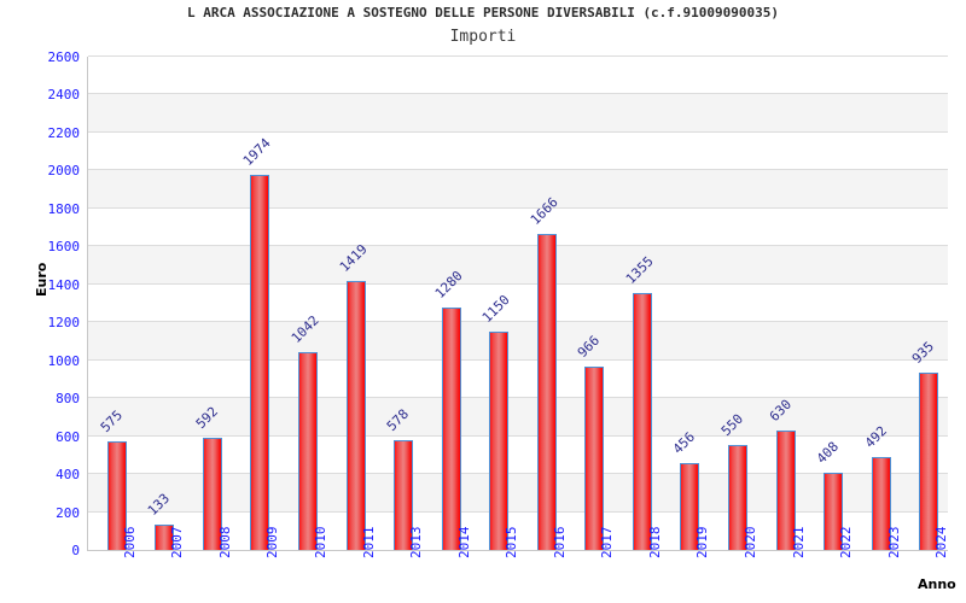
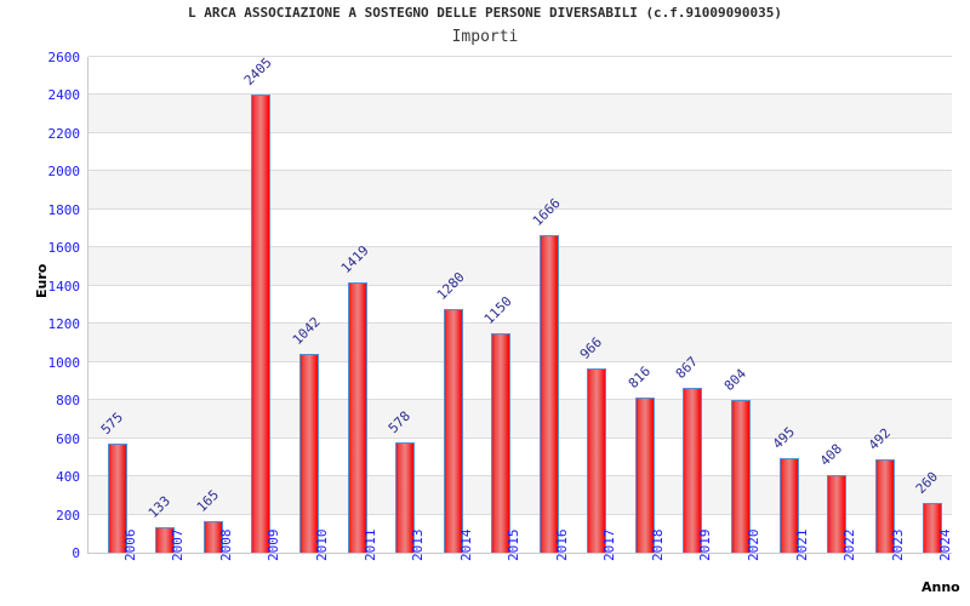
2008: 592 -> 165
2009: 1974 -> 2405
2018: 1355 -> 816
2019: 456 -> 867
2020: 550 -> 804
2021: 630 -> 495
2024: 935 -> 260
